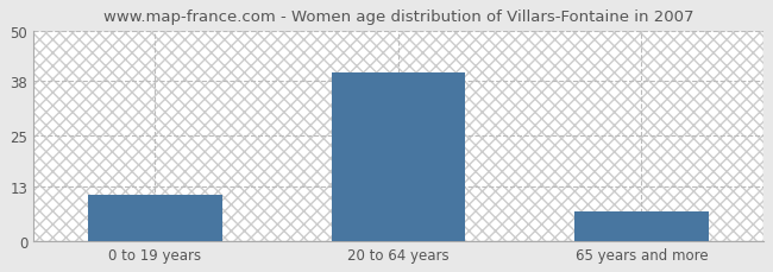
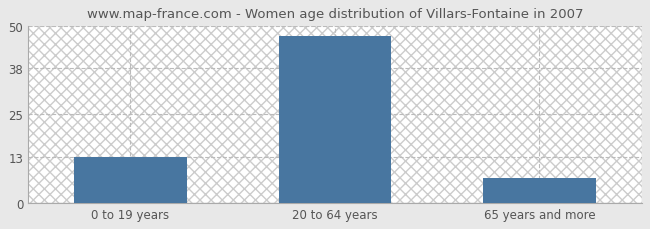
0 to 19 years: 11 -> 13
20 to 64 years: 40 -> 47
